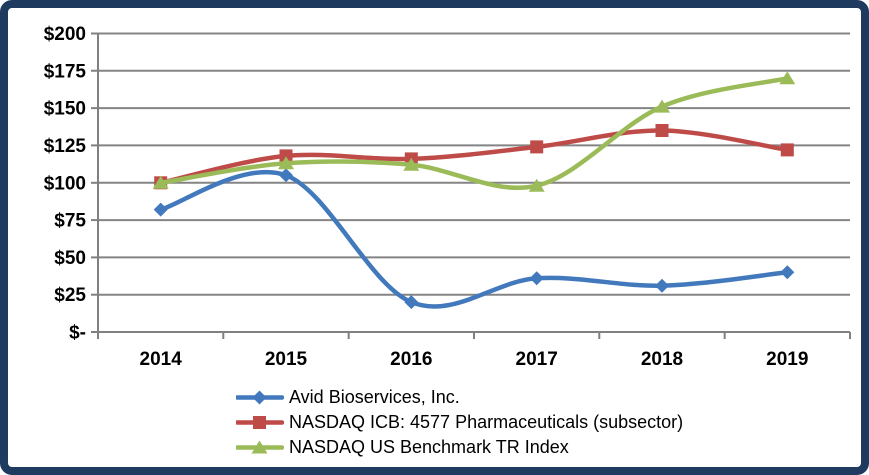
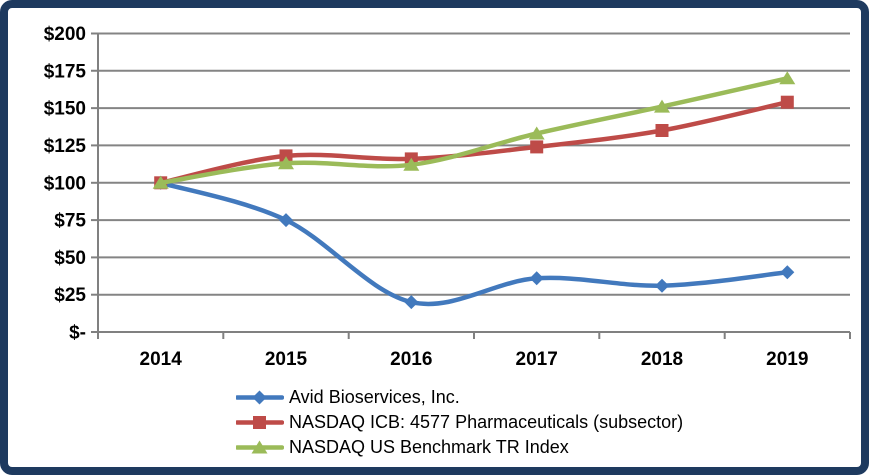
Avid Bioservices, Inc./2014: $82 -> $100
Avid Bioservices, Inc./2015: $105 -> $75
NASDAQ US Benchmark TR Index/2017: $98 -> $133
NASDAQ ICB: 4577 Pharmaceuticals (subsector)/2019: $122 -> $154
